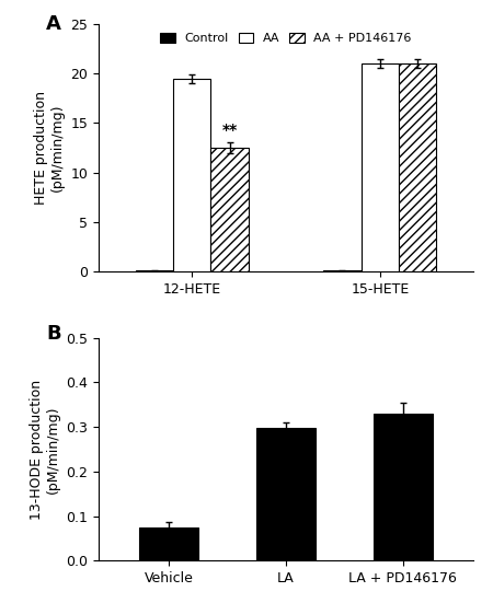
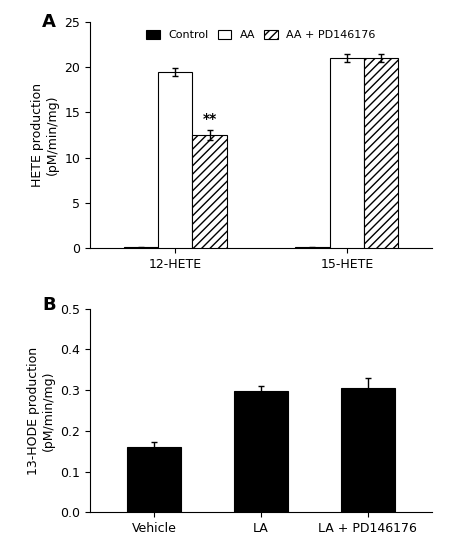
Vehicle: 0.075 -> 0.160
LA + PD146176: 0.330 -> 0.305
